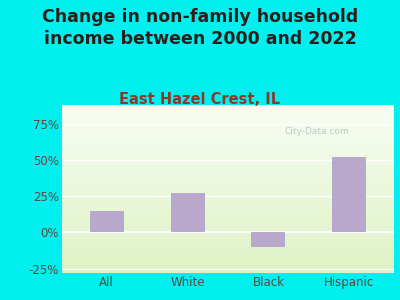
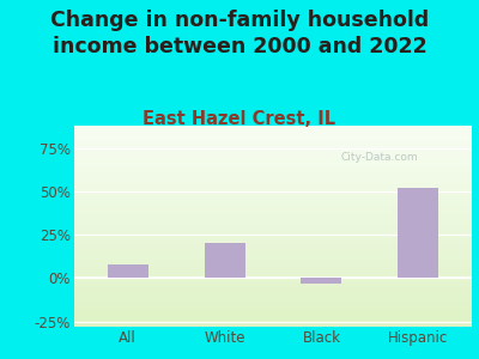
All: 15% -> 8%
White: 27% -> 20%
Black: -10% -> -3%
